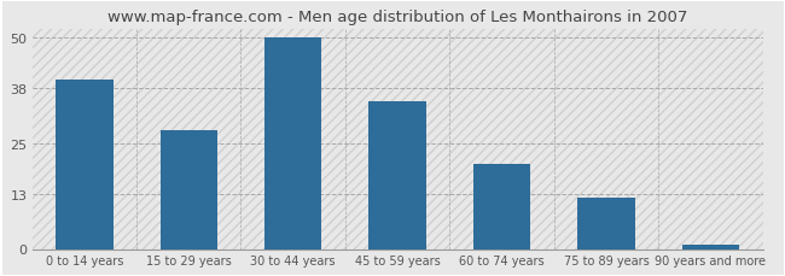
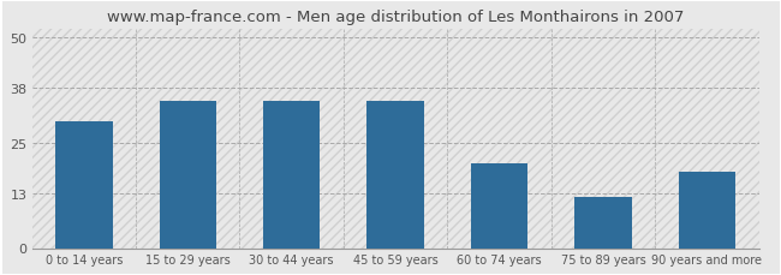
0 to 14 years: 40 -> 30
15 to 29 years: 28 -> 35
30 to 44 years: 50 -> 35
90 years and more: 1 -> 18
